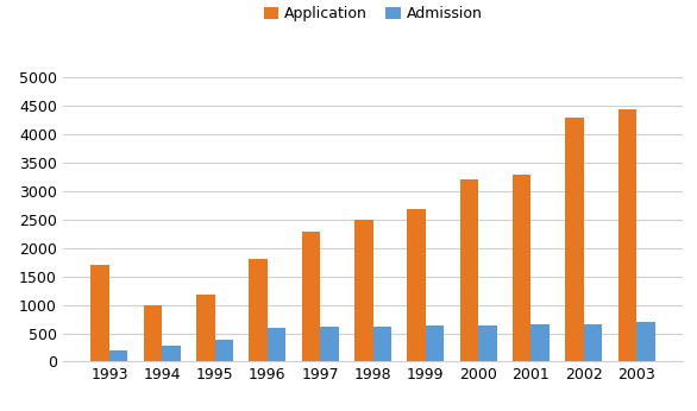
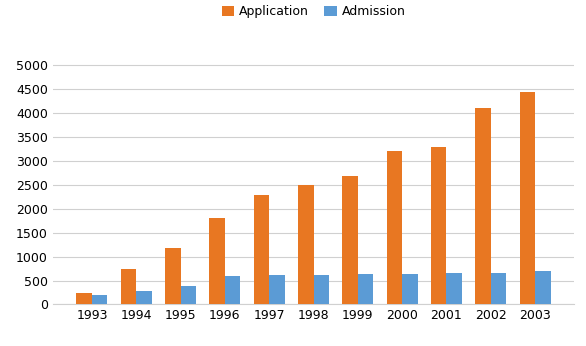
Application/1993: 1700 -> 250
Application/1994: 1000 -> 750
Application/2002: 4300 -> 4100
